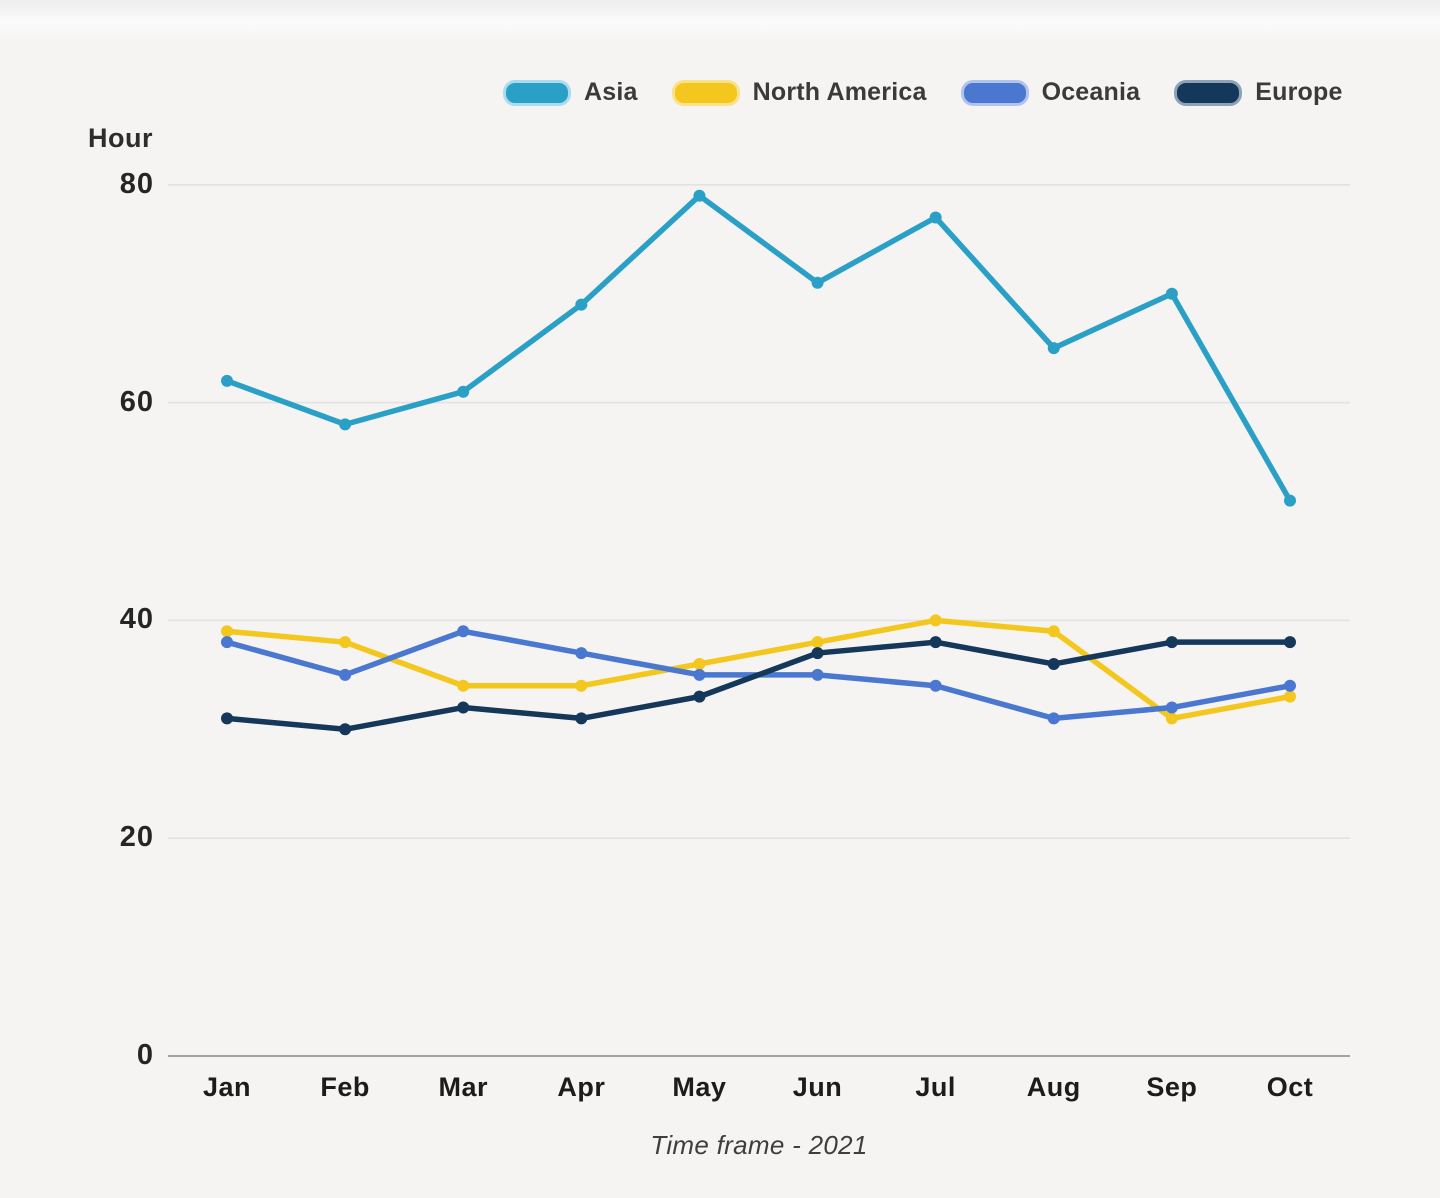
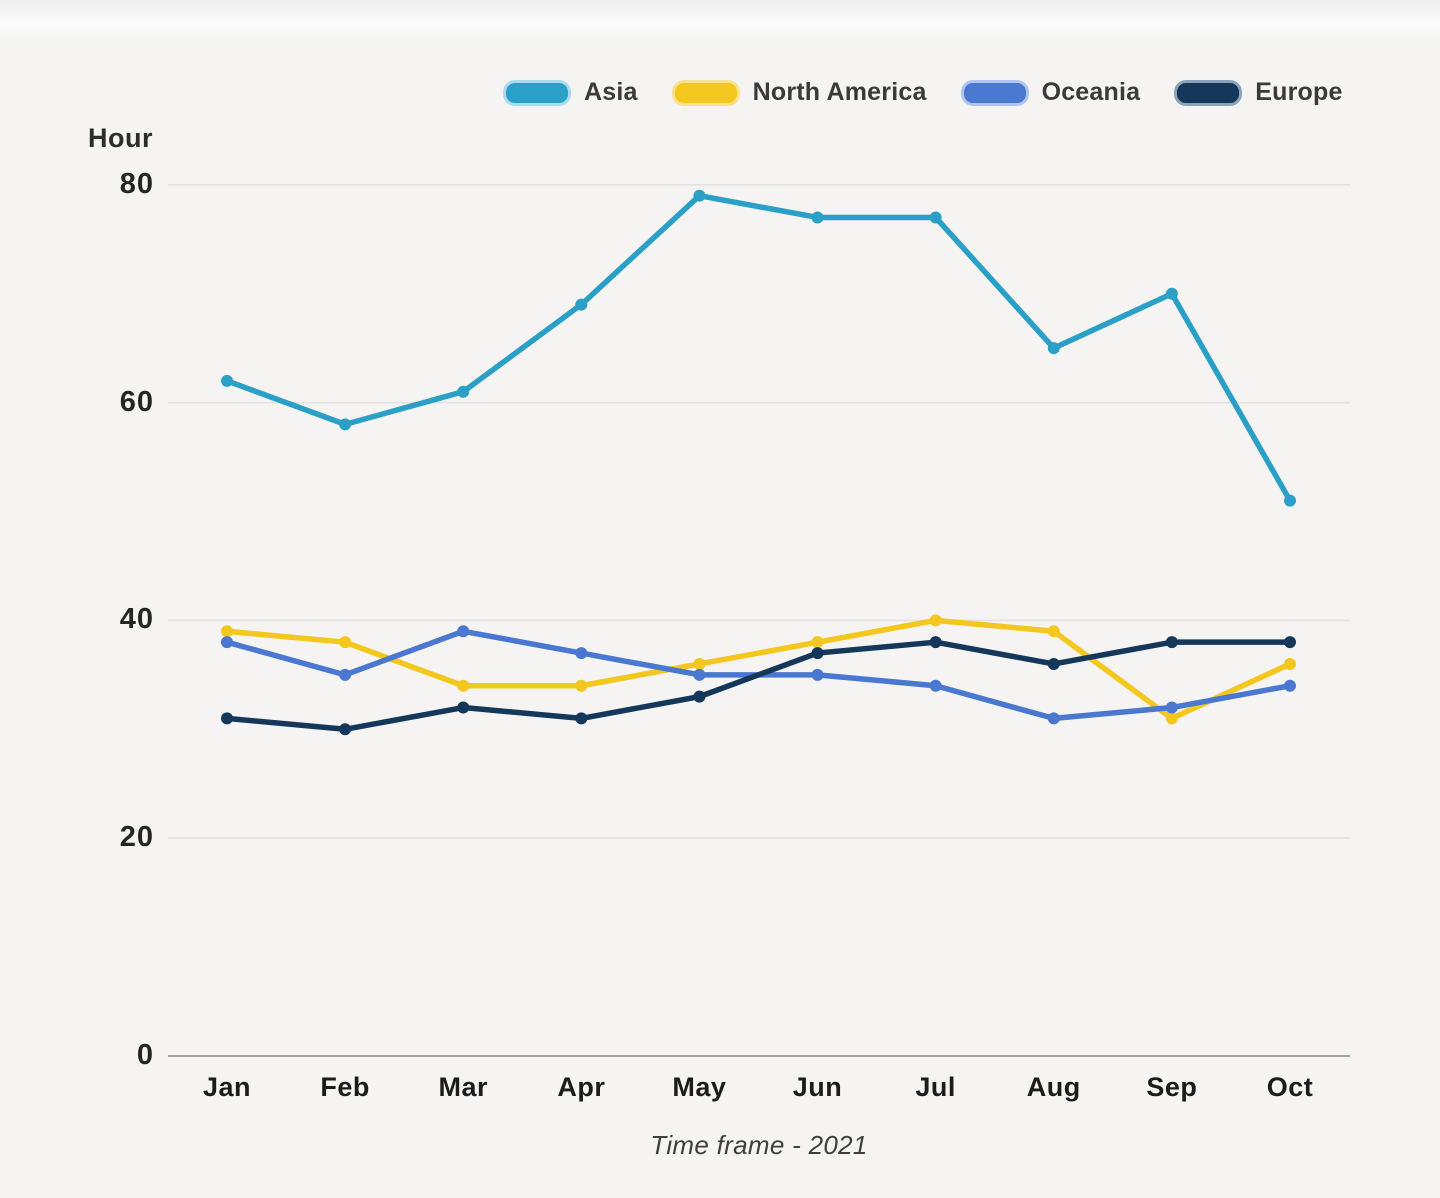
Asia/Jun: 71 -> 77
North America/Oct: 33 -> 36
